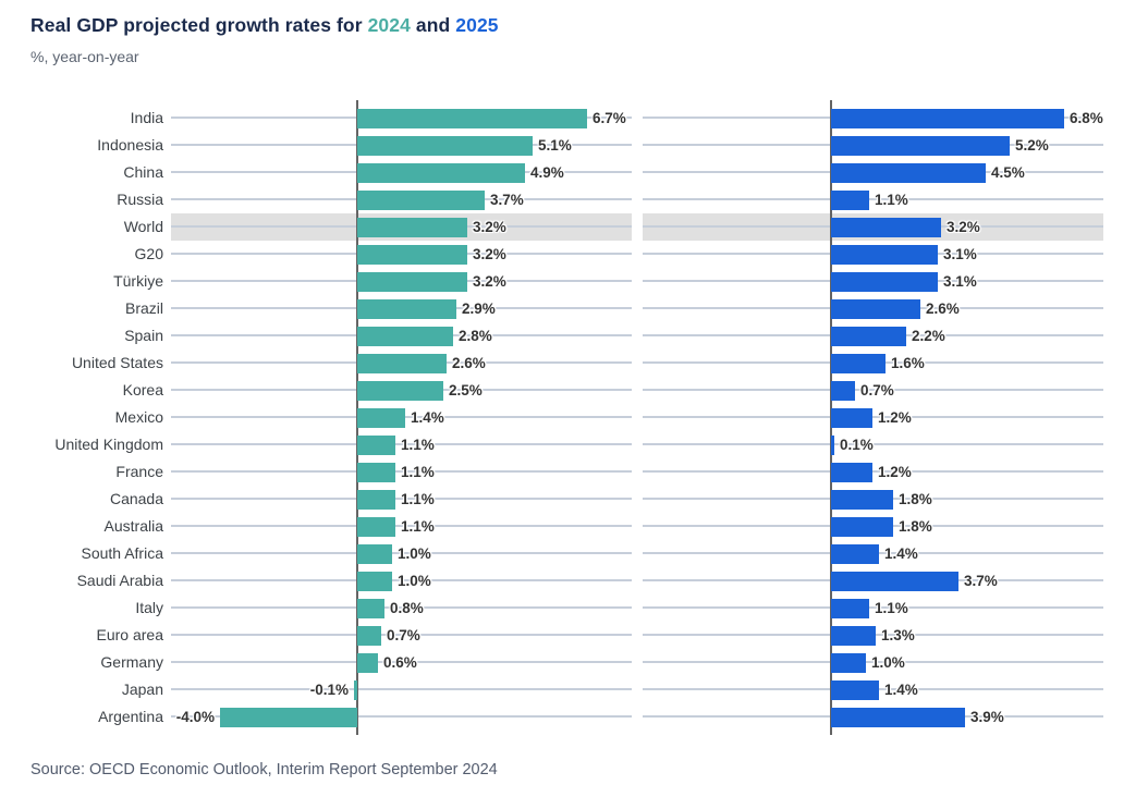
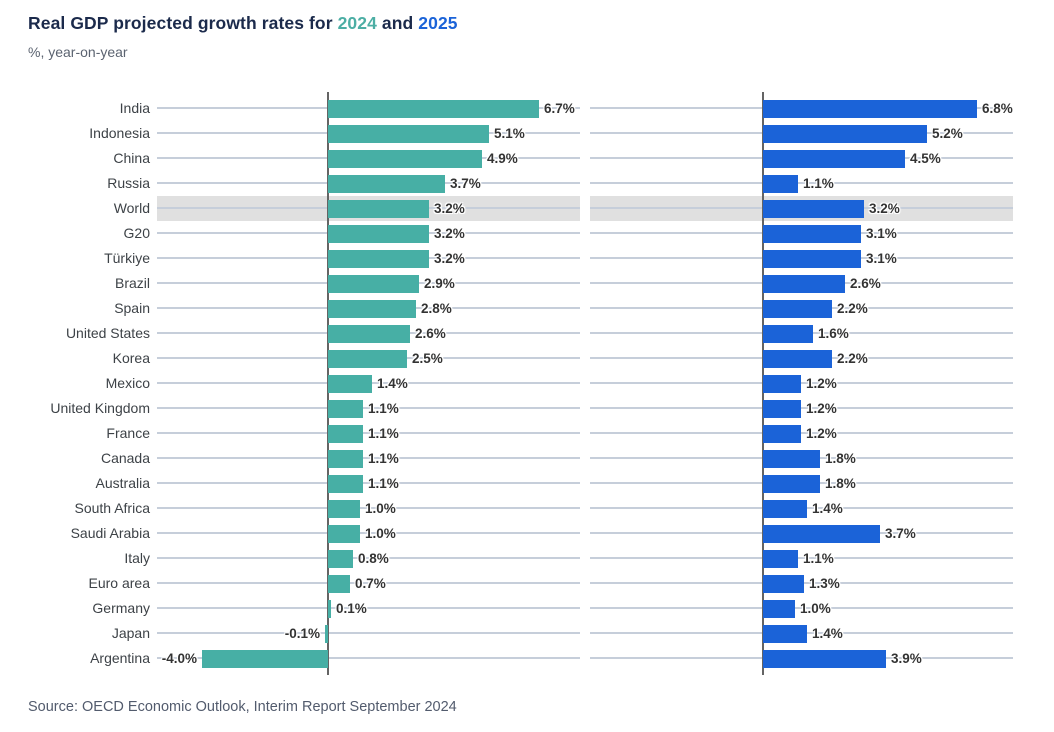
2025/Korea: 0.7% -> 2.2%
2025/United Kingdom: 0.1% -> 1.2%
2024/Germany: 0.6% -> 0.1%
